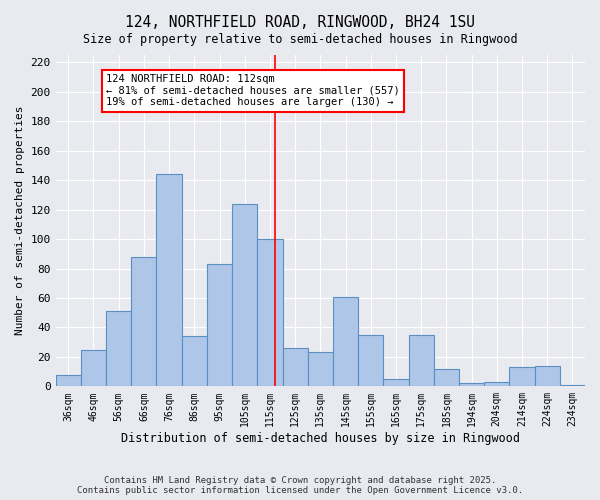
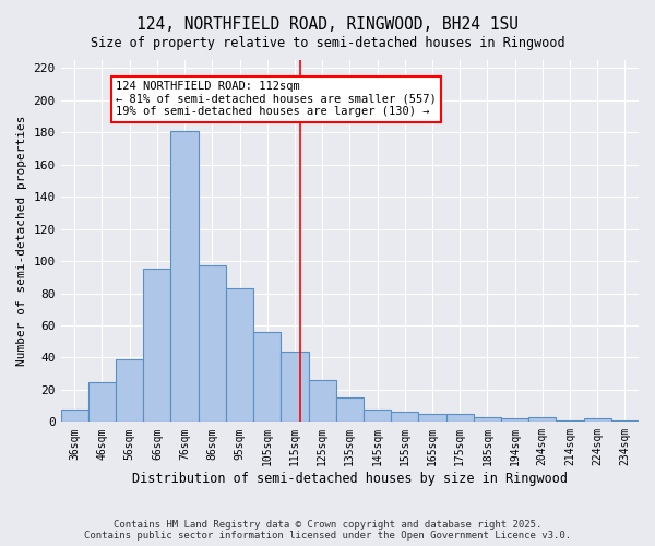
56sqm: 51 -> 39
66sqm: 88 -> 95
76sqm: 144 -> 181
86sqm: 34 -> 97
105sqm: 124 -> 56
115sqm: 100 -> 44
135sqm: 23 -> 15
145sqm: 61 -> 8
155sqm: 35 -> 6
175sqm: 35 -> 5
185sqm: 12 -> 3
214sqm: 13 -> 1
224sqm: 14 -> 2
